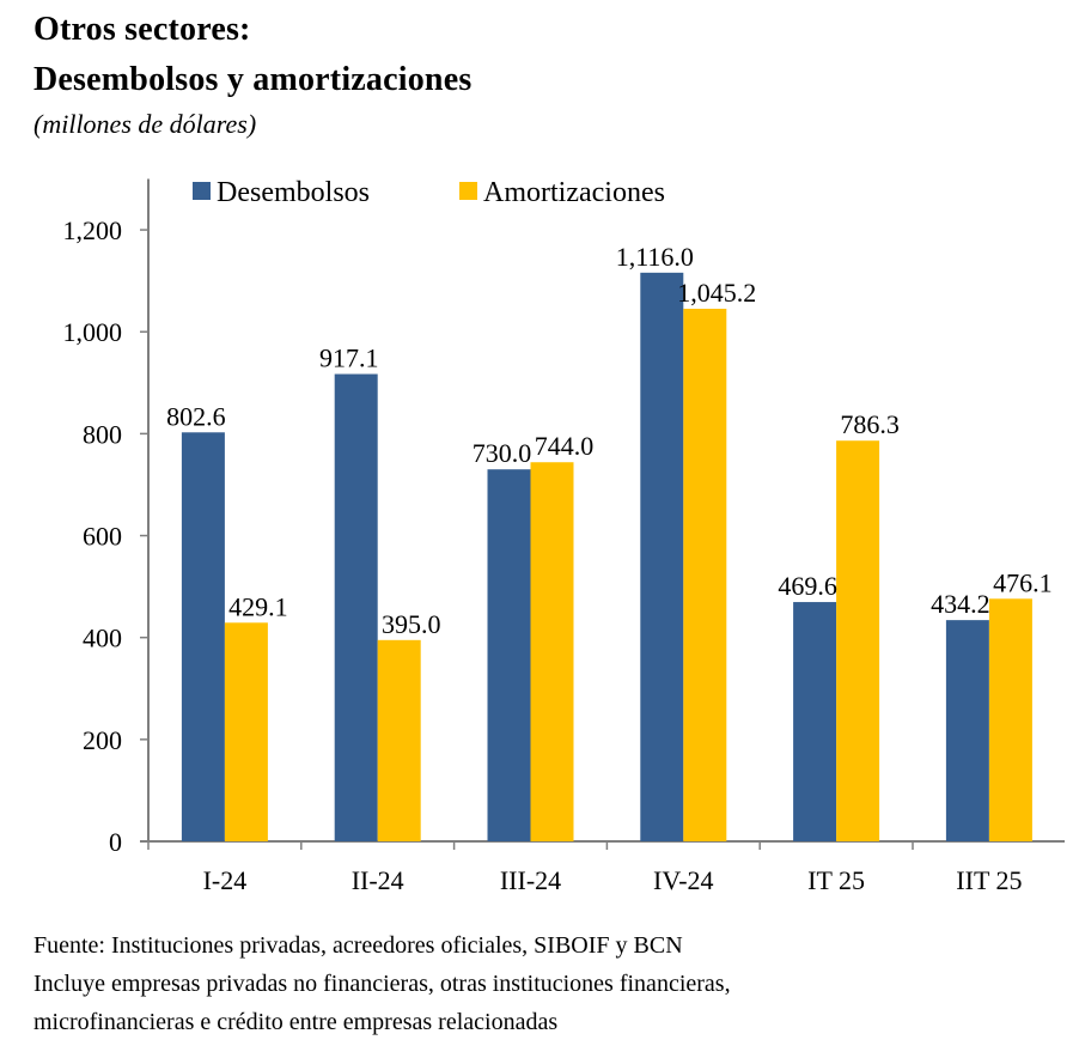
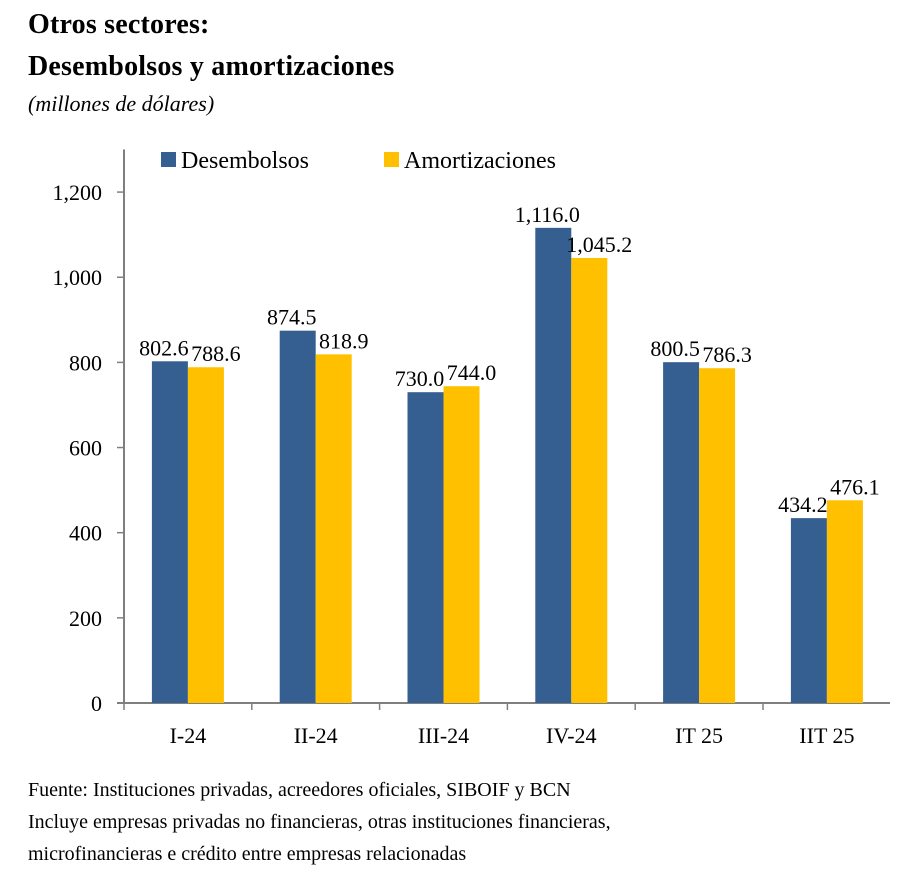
Amortizaciones/I-24: 429.1 -> 788.6
Desembolsos/II-24: 917.1 -> 874.5
Amortizaciones/II-24: 395.0 -> 818.9
Desembolsos/IT 25: 469.6 -> 800.5
